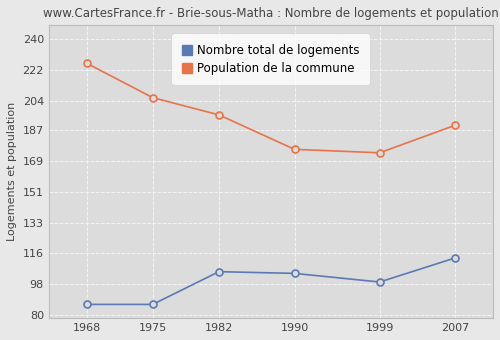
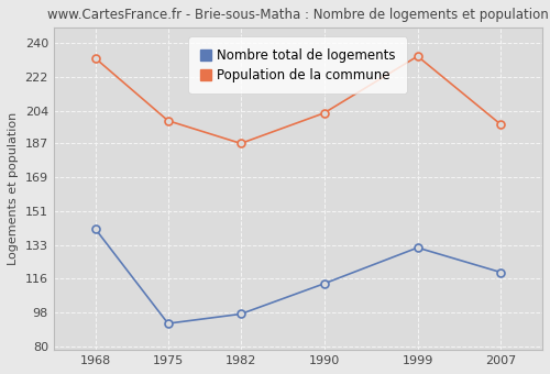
Nombre total de logements/1968: 86 -> 142
Population de la commune/1968: 226 -> 232
Nombre total de logements/1975: 86 -> 92
Population de la commune/1975: 206 -> 199
Nombre total de logements/1982: 105 -> 97
Population de la commune/1982: 196 -> 187
Nombre total de logements/1990: 104 -> 113
Population de la commune/1990: 176 -> 203
Nombre total de logements/1999: 99 -> 132
Population de la commune/1999: 174 -> 233
Nombre total de logements/2007: 113 -> 119
Population de la commune/2007: 190 -> 197
